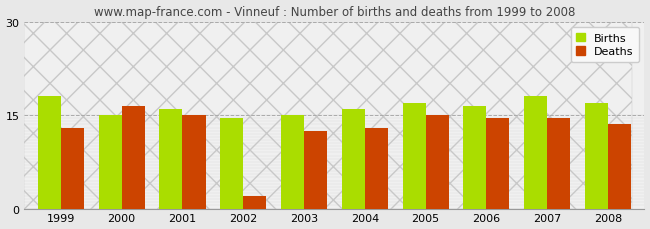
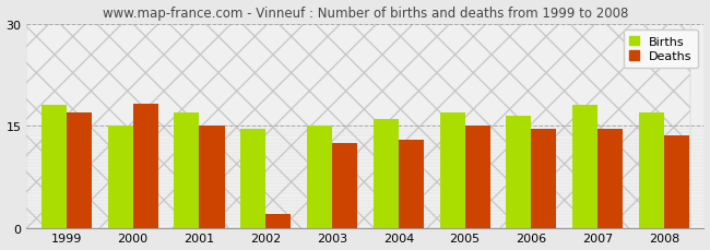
Deaths/1999: 13.0 -> 17.0
Deaths/2000: 16.5 -> 18.2
Births/2001: 16.0 -> 17.0
